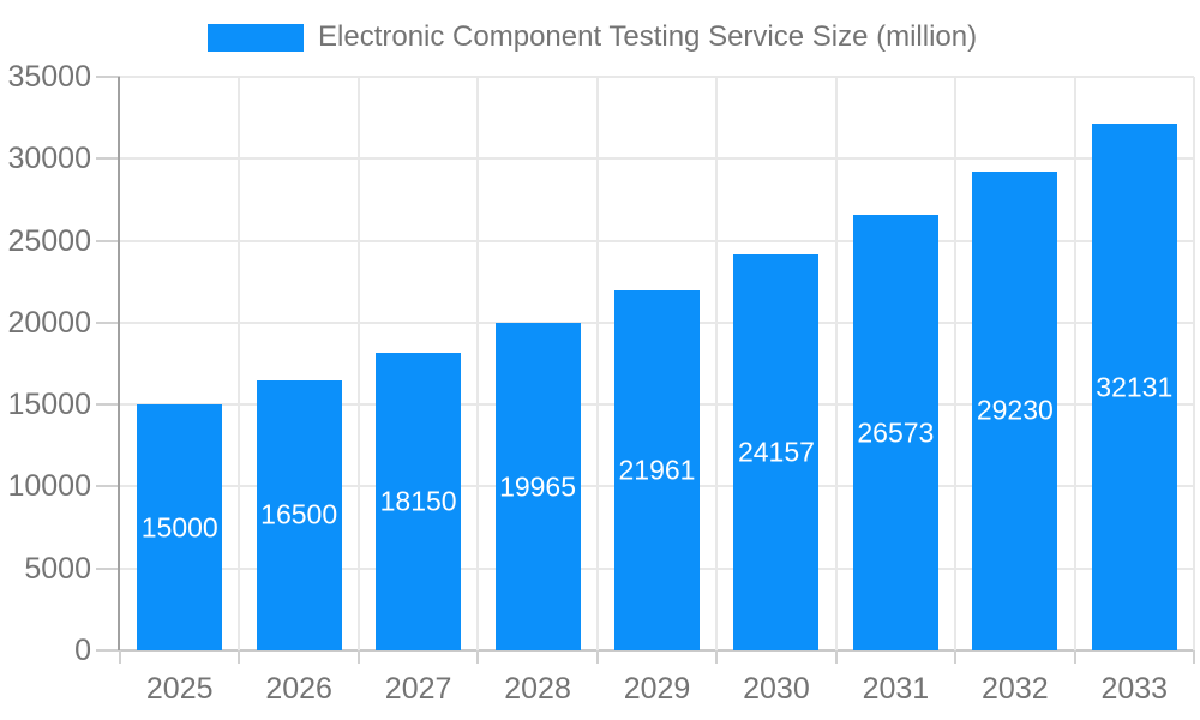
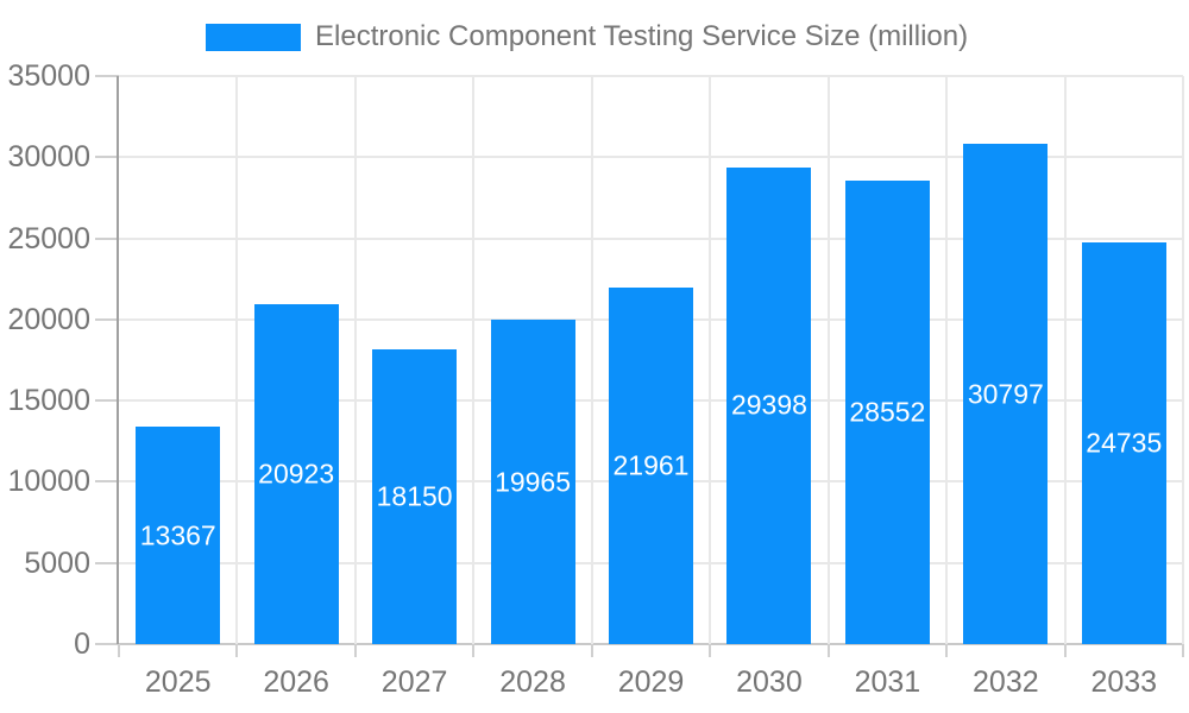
2025: 15000 -> 13367
2026: 16500 -> 20923
2030: 24157 -> 29398
2031: 26573 -> 28552
2032: 29230 -> 30797
2033: 32131 -> 24735
